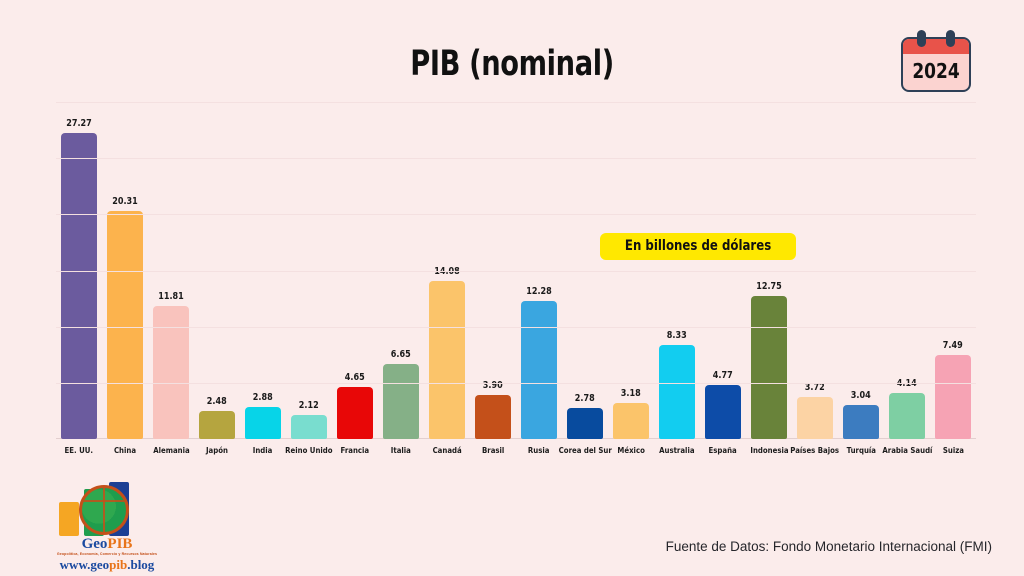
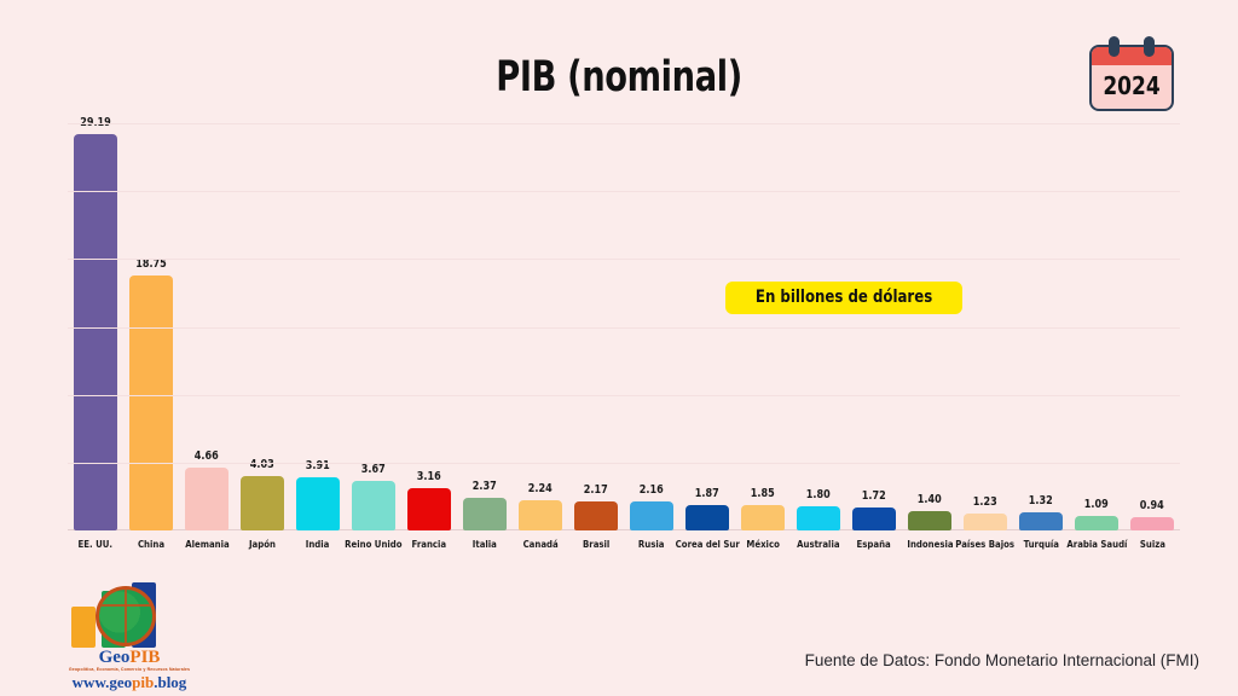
EE. UU.: 27.27 -> 29.19
China: 20.31 -> 18.75
Alemania: 11.81 -> 4.66
Japón: 2.48 -> 4.03
India: 2.88 -> 3.91
Reino Unido: 2.12 -> 3.67
Francia: 4.65 -> 3.16
Italia: 6.65 -> 2.37
Canadá: 14.08 -> 2.24
Brasil: 3.90 -> 2.17
Rusia: 12.28 -> 2.16
Corea del Sur: 2.78 -> 1.87
México: 3.18 -> 1.85
Australia: 8.33 -> 1.80
España: 4.77 -> 1.72
Indonesia: 12.75 -> 1.40
Países Bajos: 3.72 -> 1.23
Turquía: 3.04 -> 1.32
Arabia Saudí: 4.14 -> 1.09
Suiza: 7.49 -> 0.94
